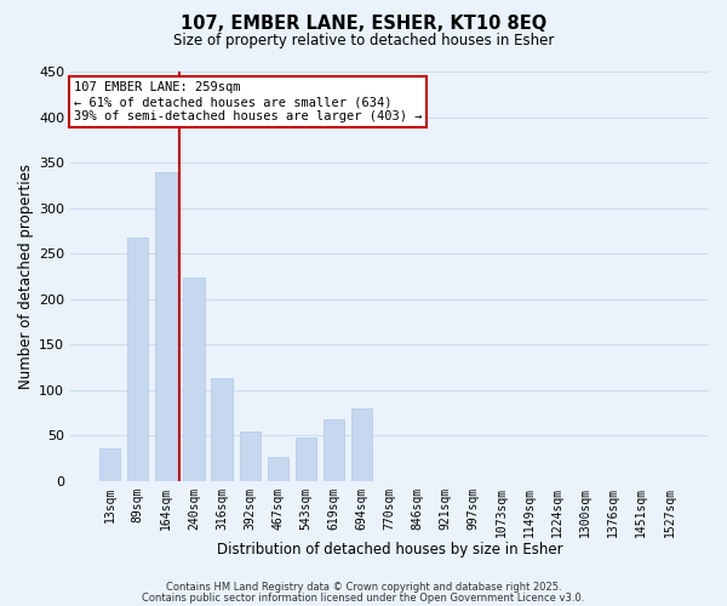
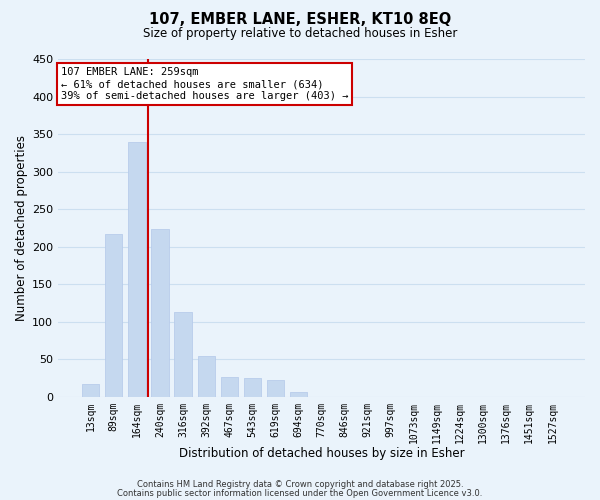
13sqm: 36 -> 17
89sqm: 268 -> 217
543sqm: 48 -> 25
619sqm: 68 -> 22
694sqm: 80 -> 7
